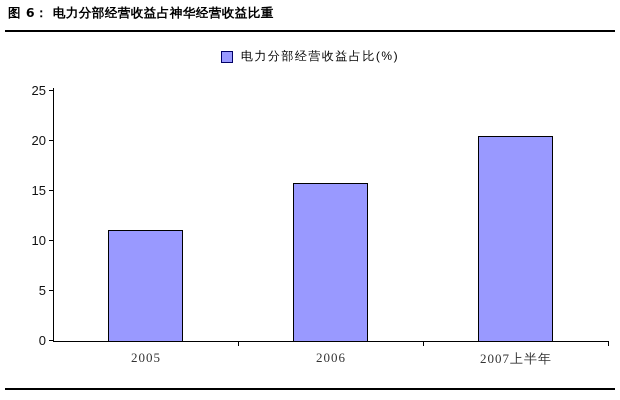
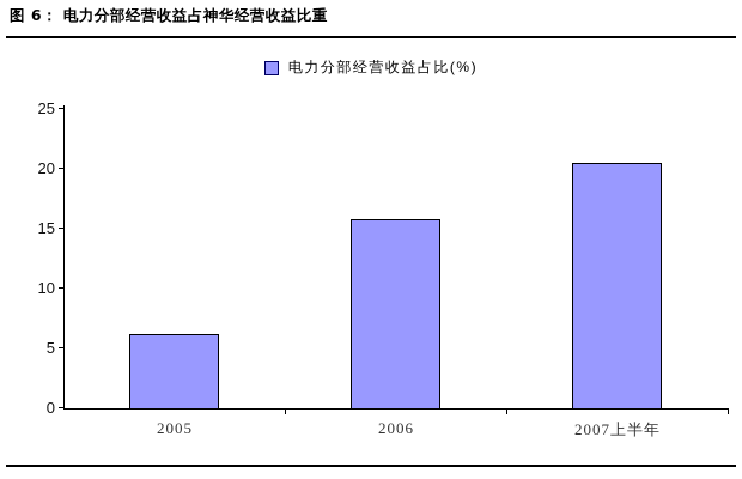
2005: 11.0 -> 6.1
